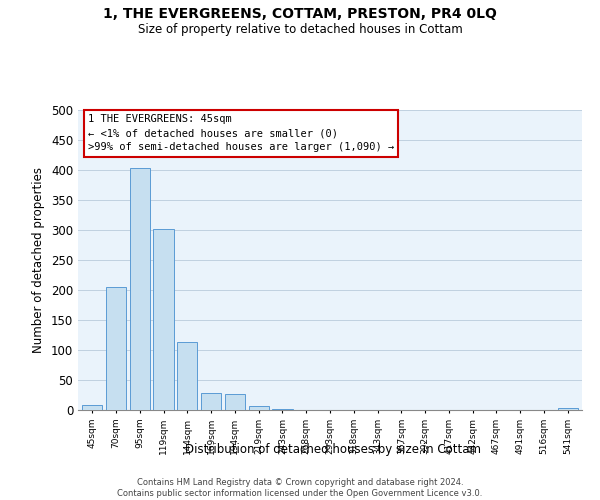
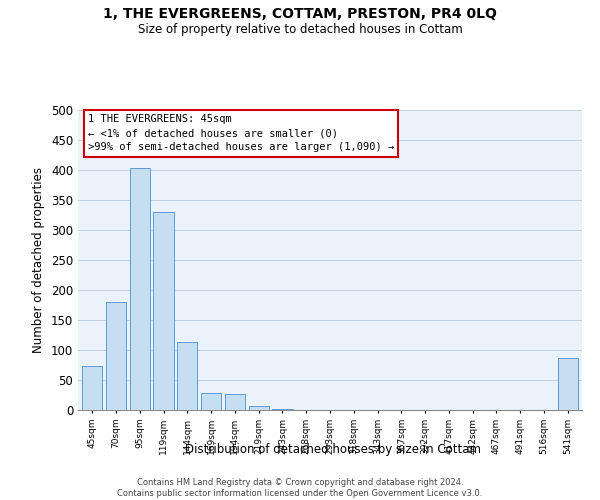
45sqm: 8 -> 74
70sqm: 205 -> 180
119sqm: 302 -> 330
541sqm: 4 -> 86
